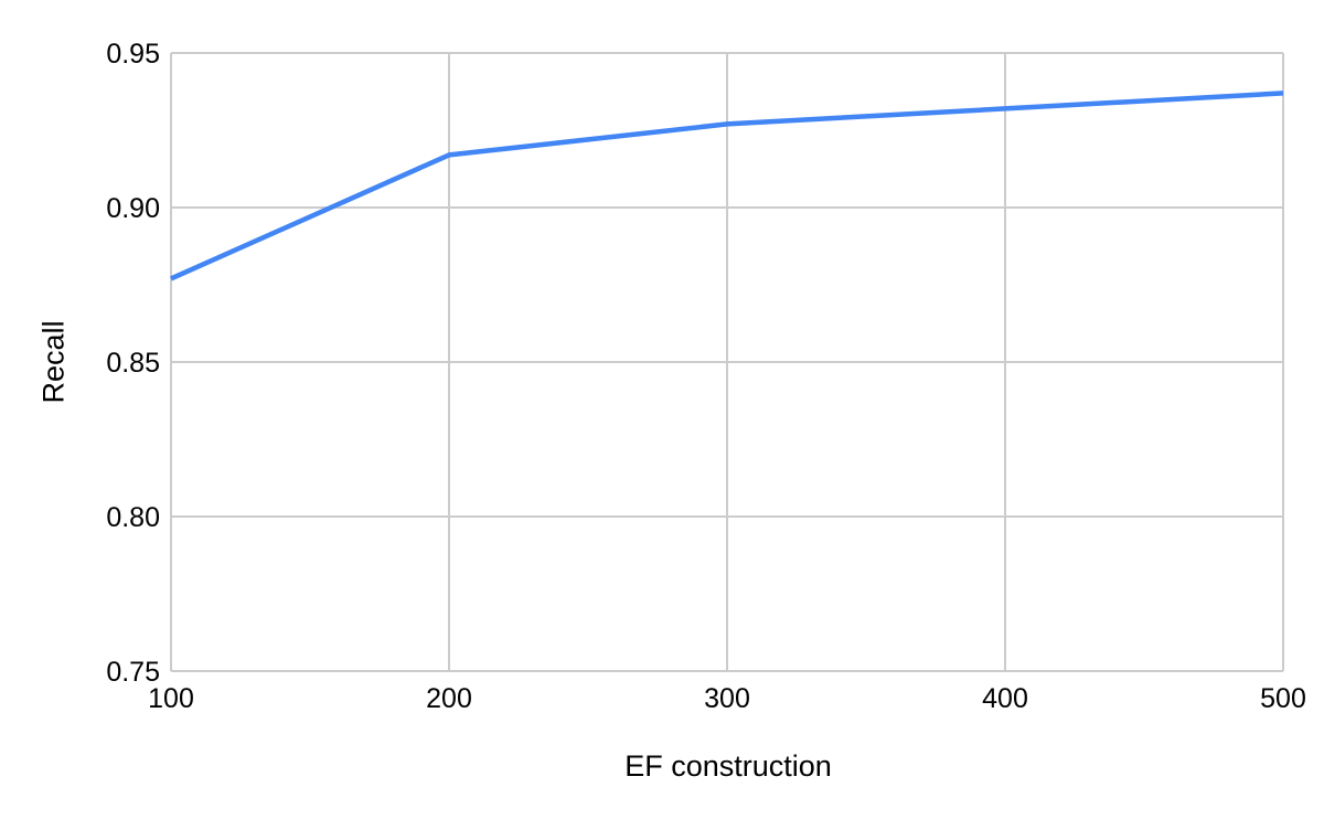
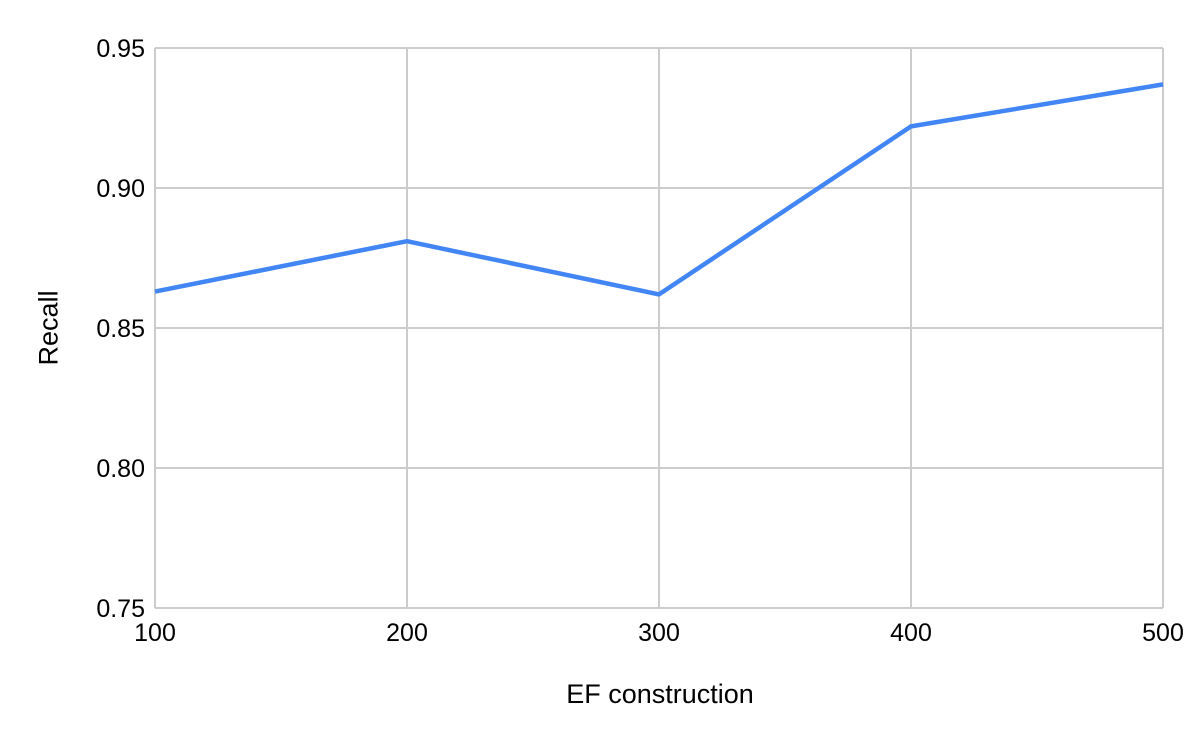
100: 0.877 -> 0.863
200: 0.917 -> 0.881
300: 0.927 -> 0.862
400: 0.932 -> 0.922
